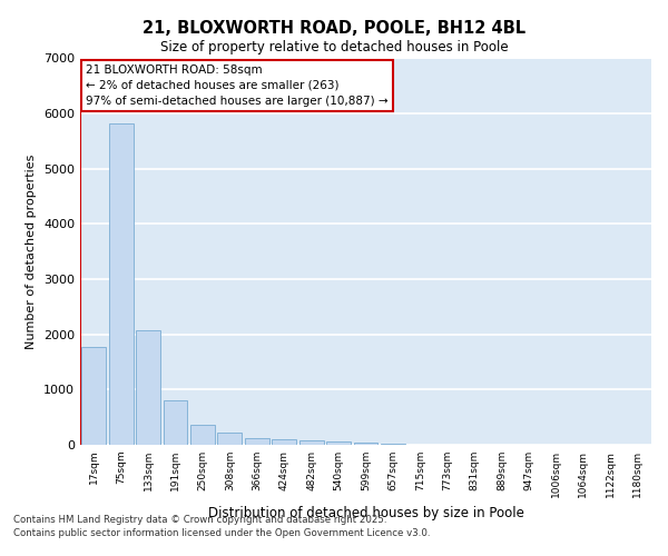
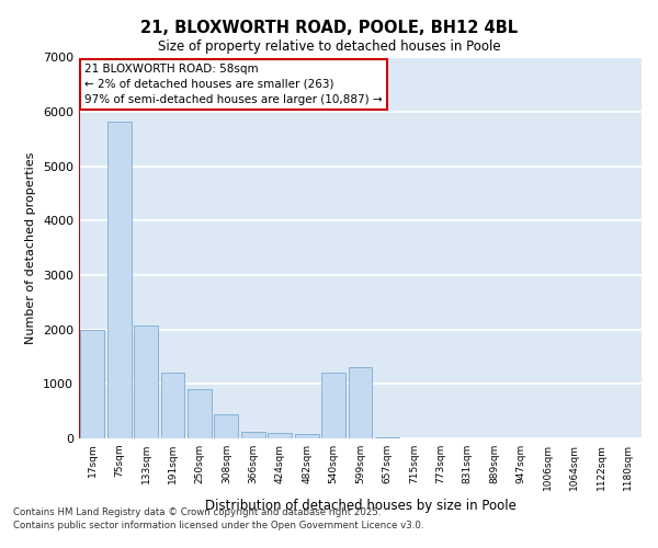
17sqm: 1780 -> 2000
191sqm: 810 -> 1200
250sqm: 360 -> 900
308sqm: 220 -> 450
540sqm: 60 -> 1200
599sqm: 40 -> 1300
